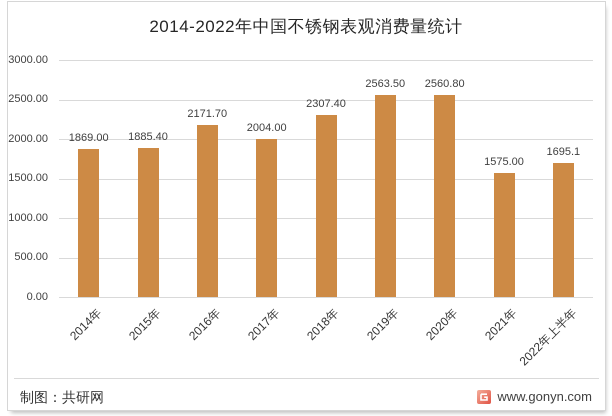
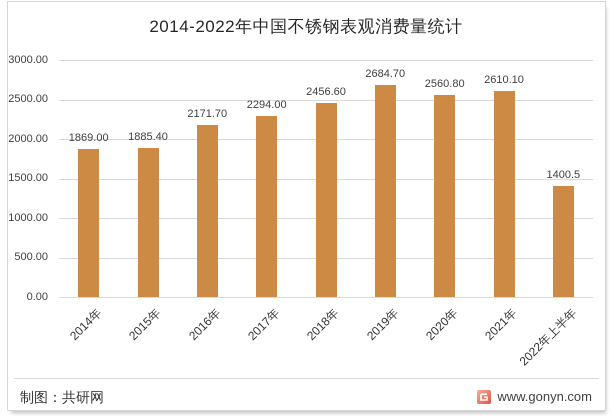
2017年: 2004.00 -> 2294.00
2018年: 2307.40 -> 2456.60
2019年: 2563.50 -> 2684.70
2021年: 1575.00 -> 2610.10
2022年上半年: 1695.1 -> 1400.5
